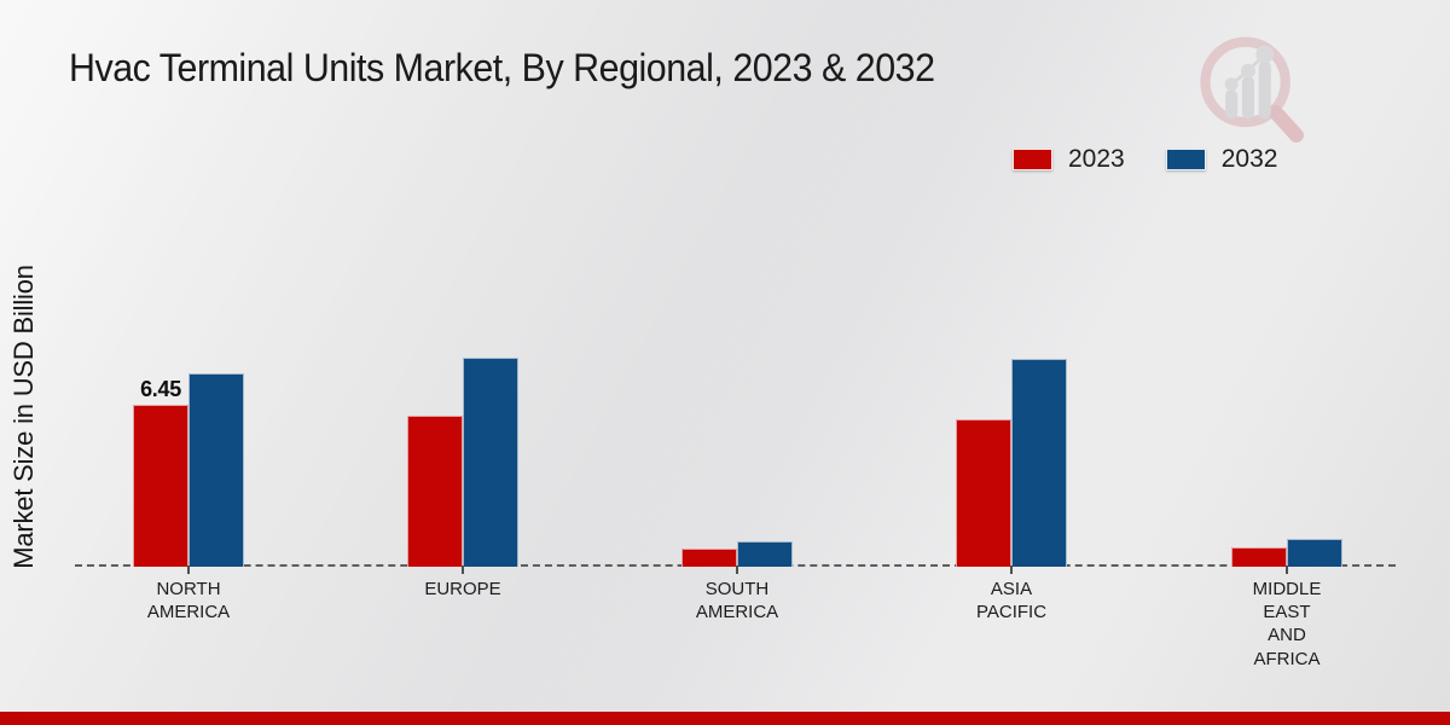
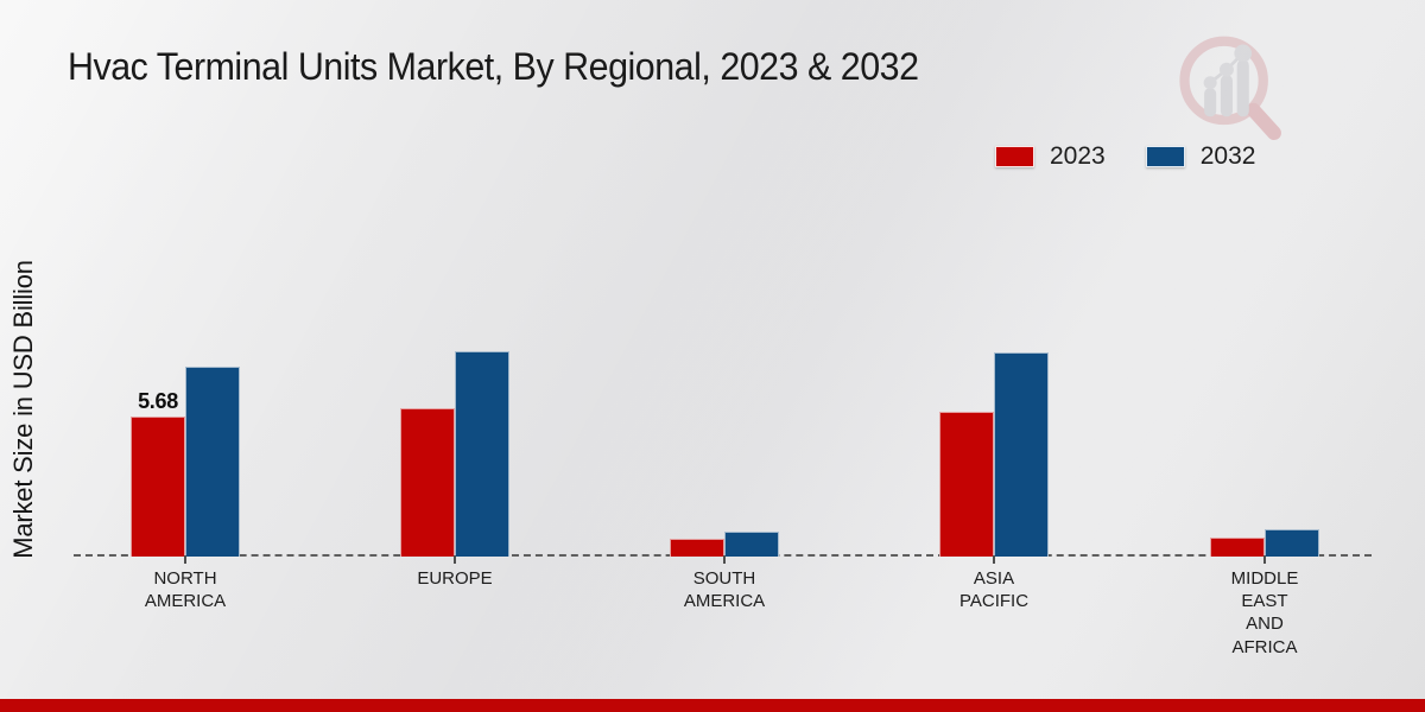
2023/NORTH AMERICA: 6.45 -> 5.68
